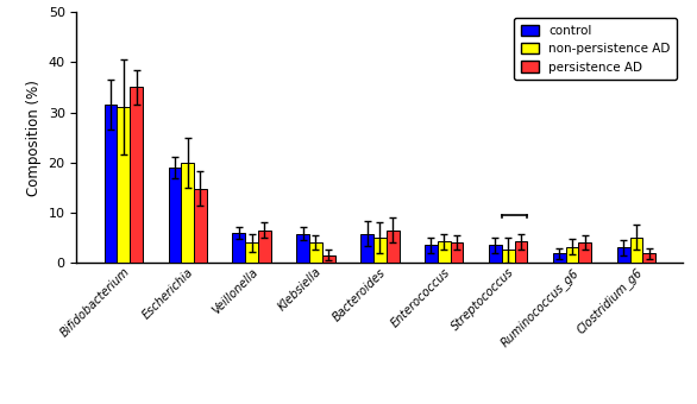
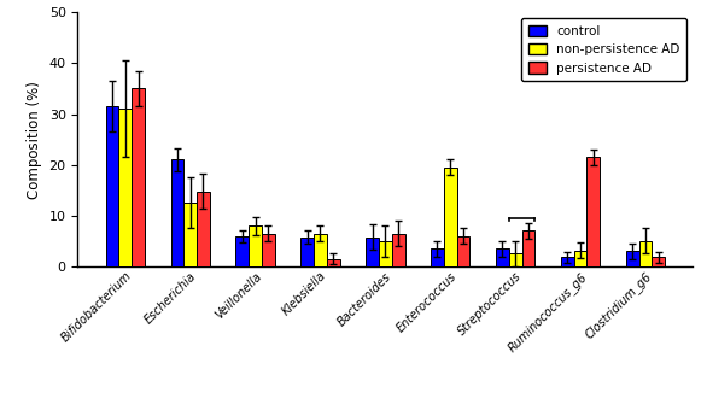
control/Escherichia: 19.0 -> 21.0
non-persistence AD/Escherichia: 20.0 -> 12.5
non-persistence AD/Veillonella: 4.0 -> 8.0
non-persistence AD/Klebsiella: 4.0 -> 6.5
non-persistence AD/Enterococcus: 4.2 -> 19.5
persistence AD/Enterococcus: 4.0 -> 6.0
persistence AD/Streptococcus: 4.2 -> 7.0
persistence AD/Ruminococcus_g6: 4.0 -> 21.5
